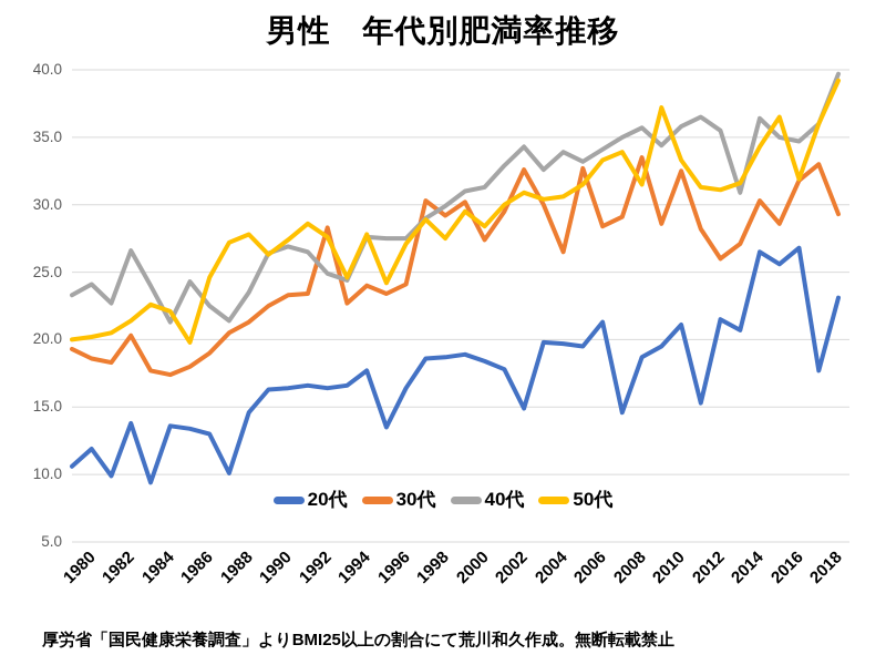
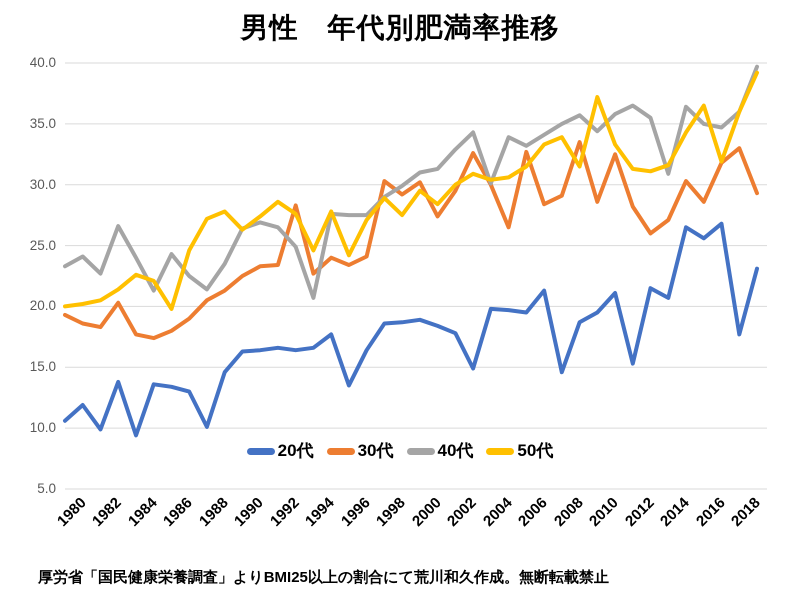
40代/1994: 24.4 -> 20.7
40代/2004: 32.6 -> 30.1
